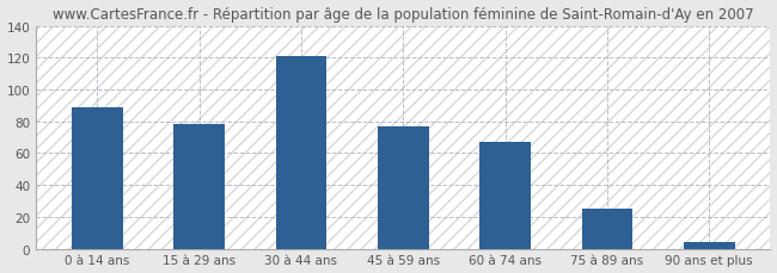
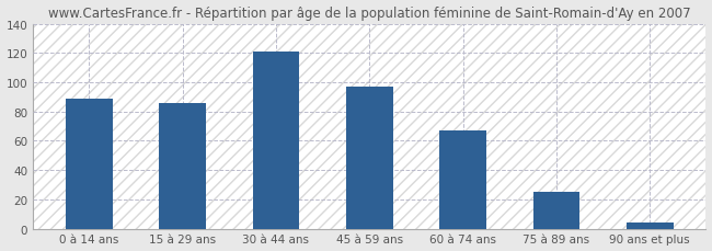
15 à 29 ans: 78 -> 86
45 à 59 ans: 77 -> 97
